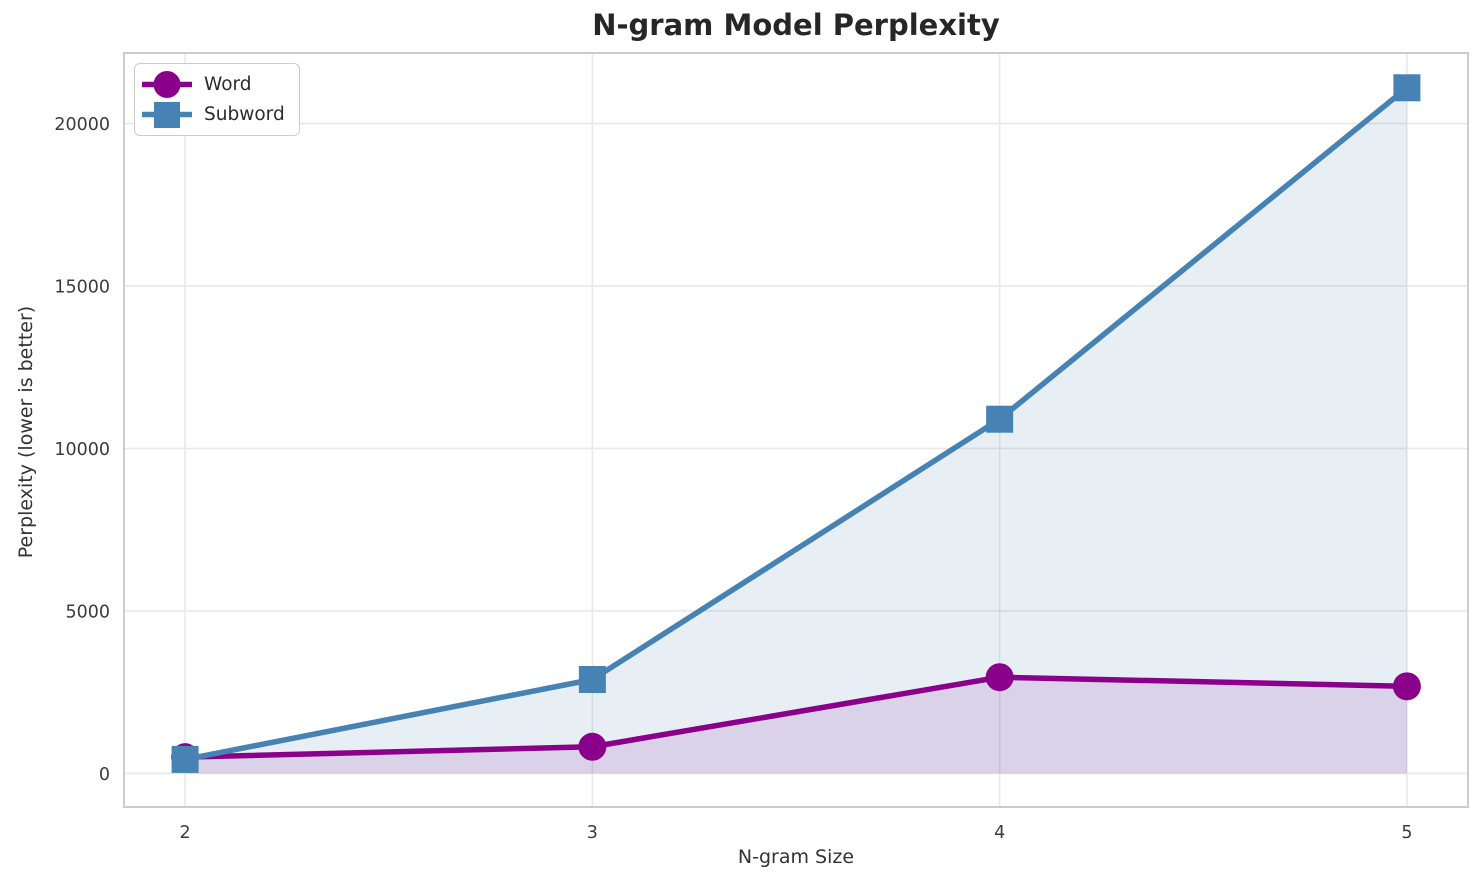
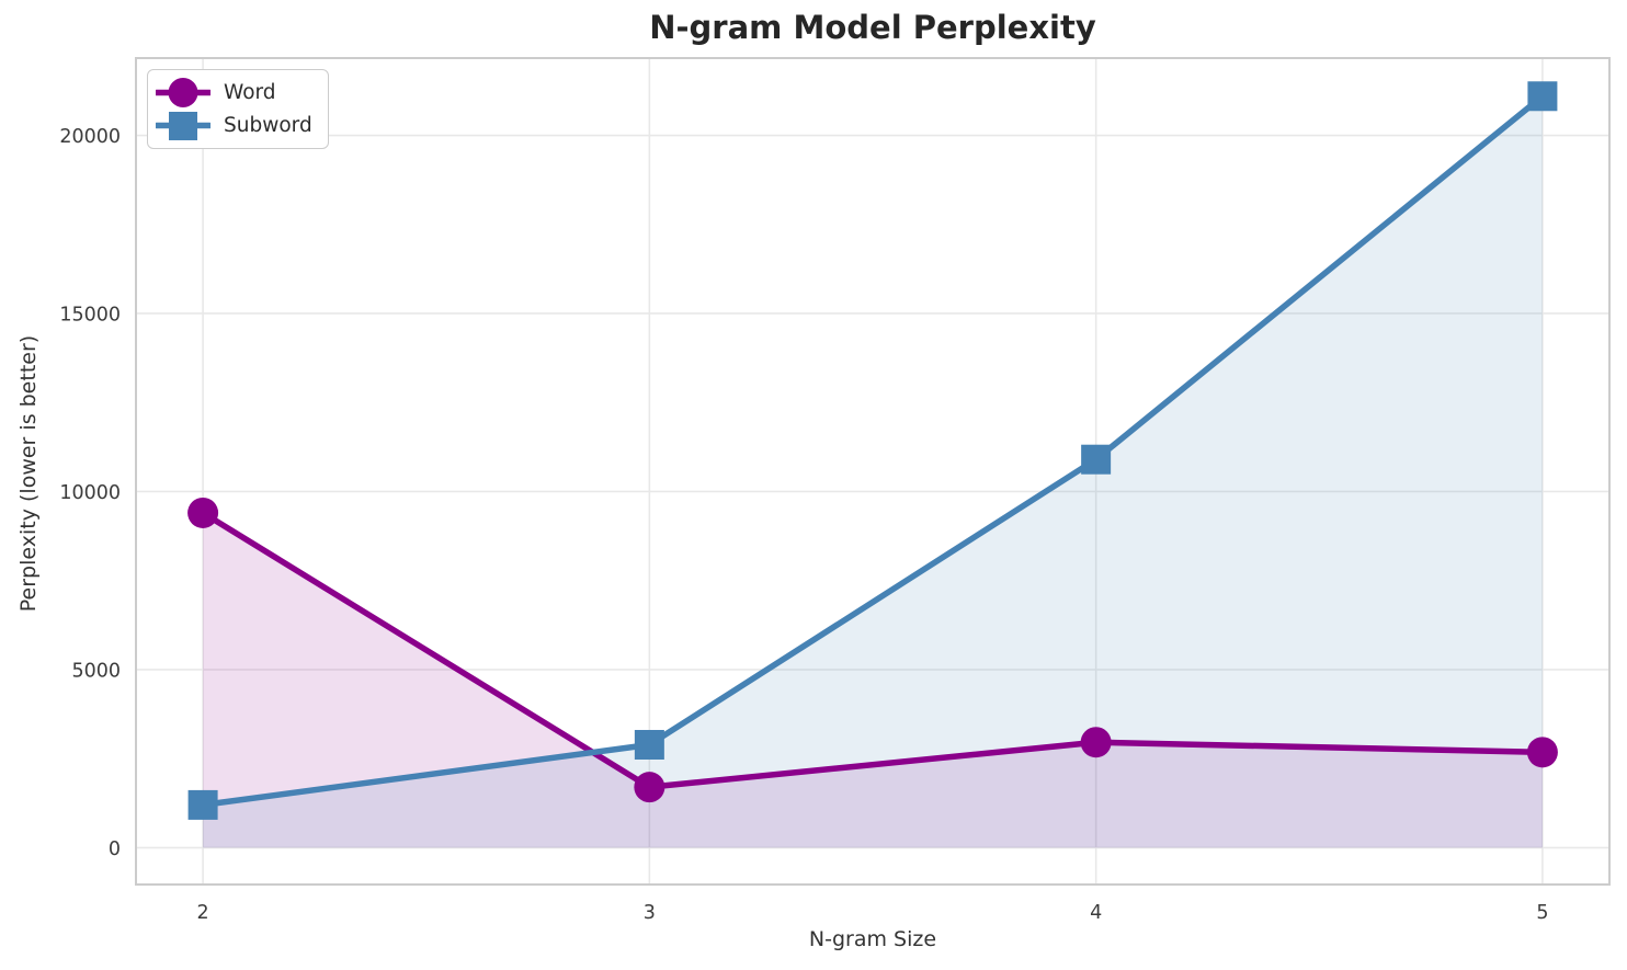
Word/2: 500 -> 9400
Subword/2: 400 -> 1200
Word/3: 800 -> 1700
